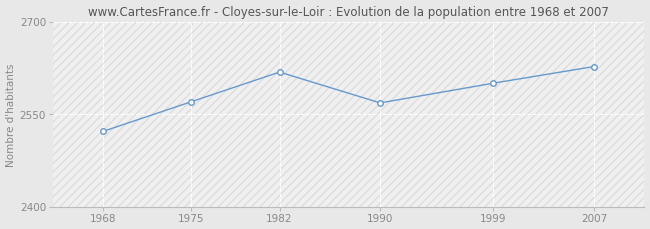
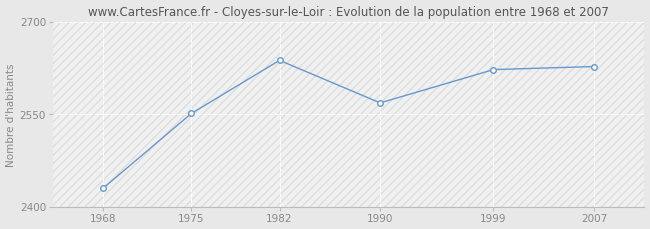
1968: 2522 -> 2430
1975: 2570 -> 2551
1982: 2618 -> 2637
1999: 2600 -> 2622
